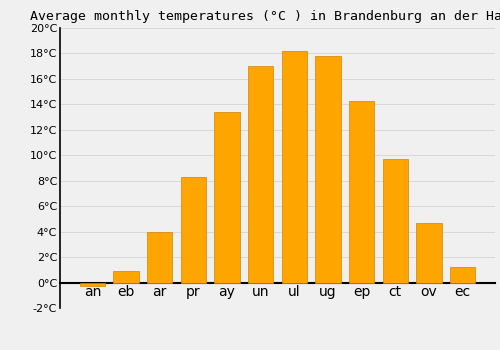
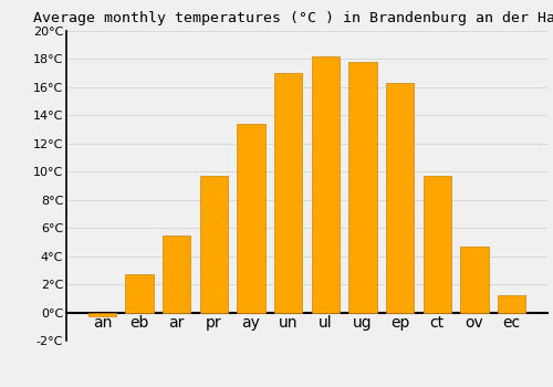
eb: 0.9°C -> 2.7°C
ar: 4.0°C -> 5.5°C
pr: 8.3°C -> 9.7°C
ep: 14.3°C -> 16.3°C
